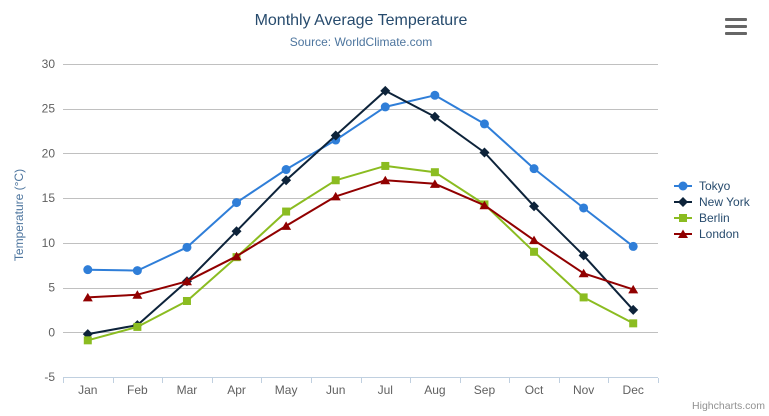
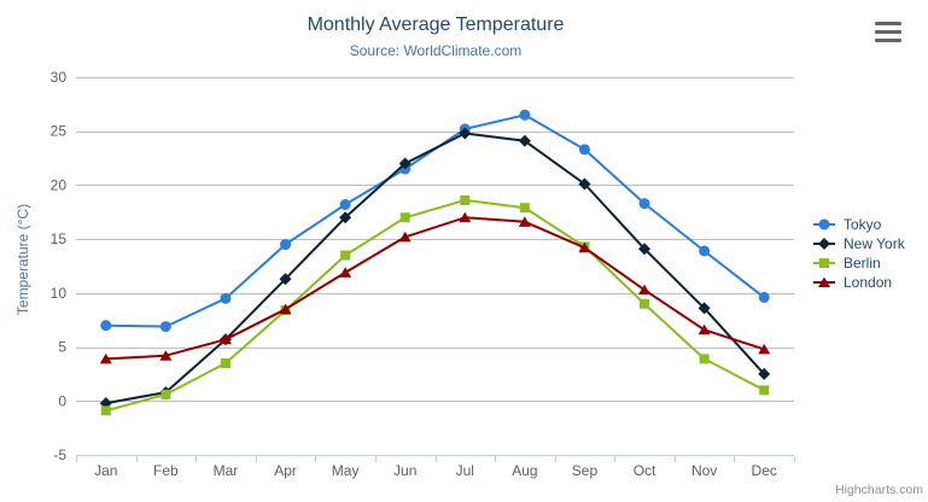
New York/Jul: 27 -> 25
